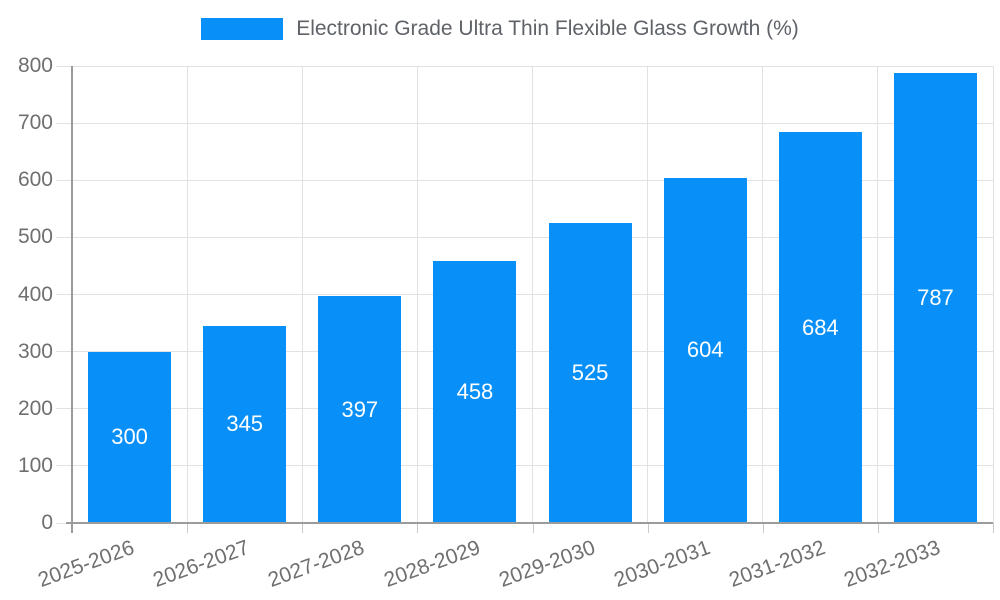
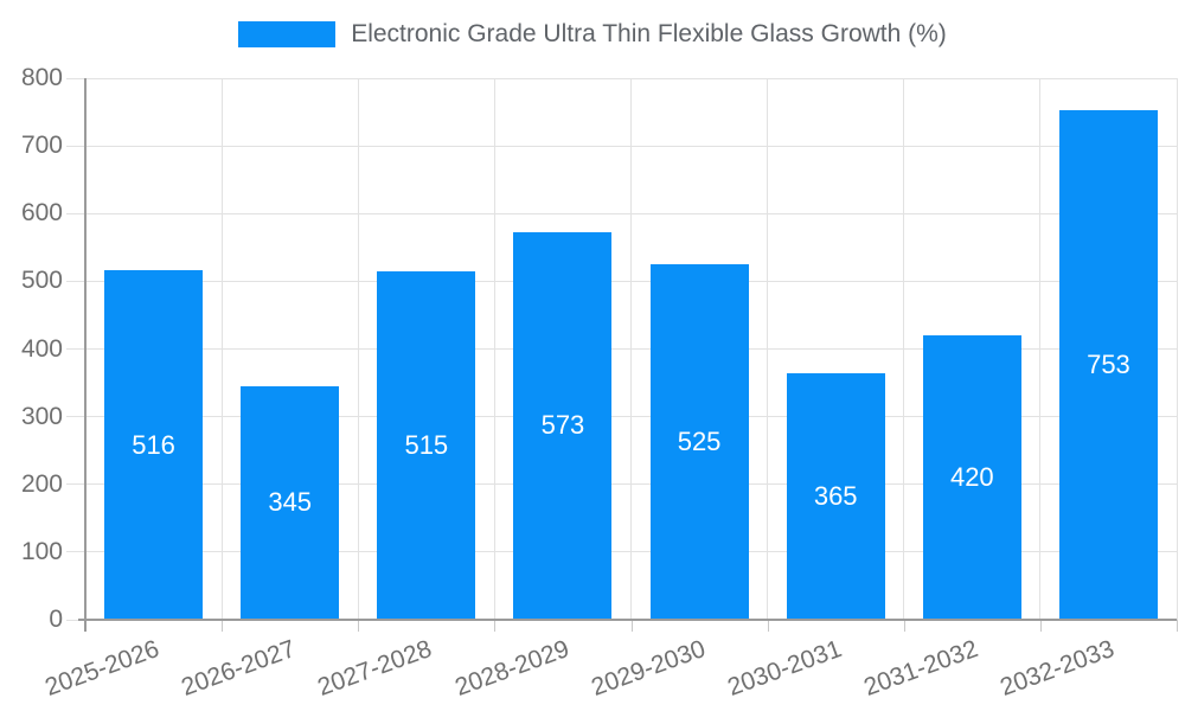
2025-2026: 300 -> 516
2027-2028: 397 -> 515
2028-2029: 458 -> 573
2030-2031: 604 -> 365
2031-2032: 684 -> 420
2032-2033: 787 -> 753
